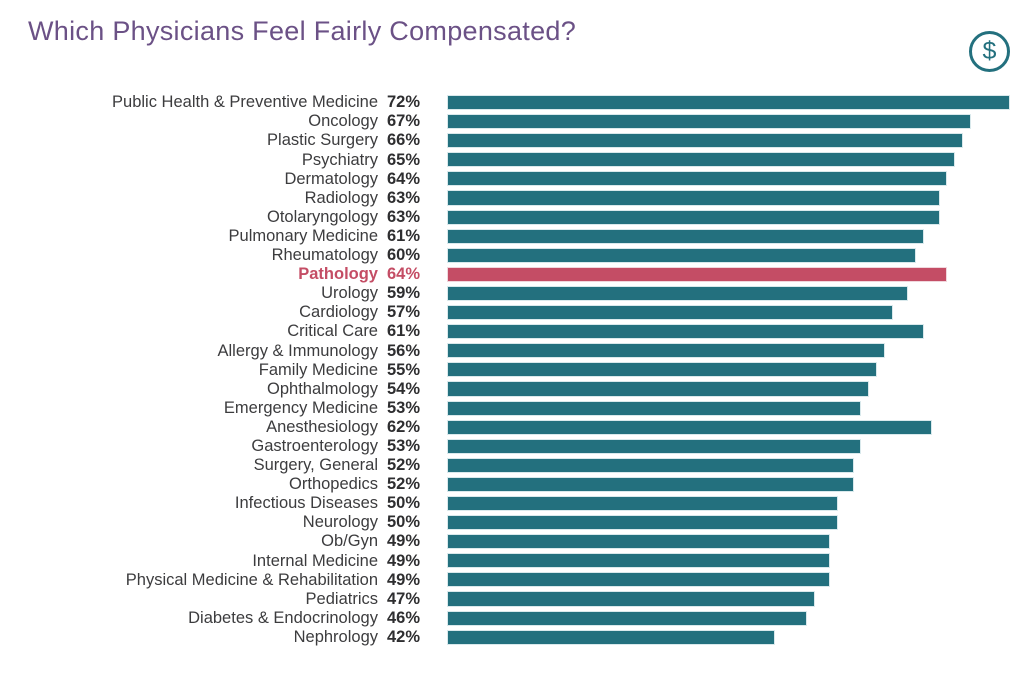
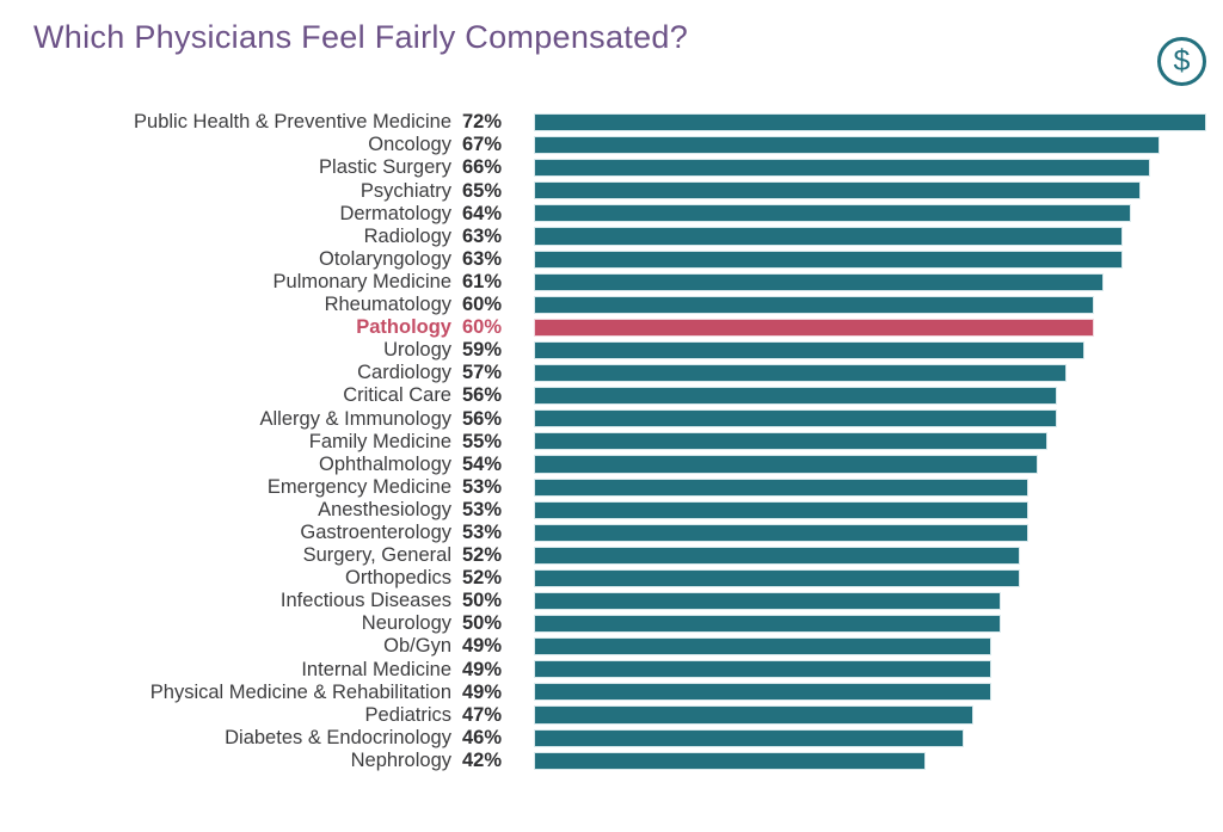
Pathology: 64% -> 60%
Critical Care: 61% -> 56%
Anesthesiology: 62% -> 53%
